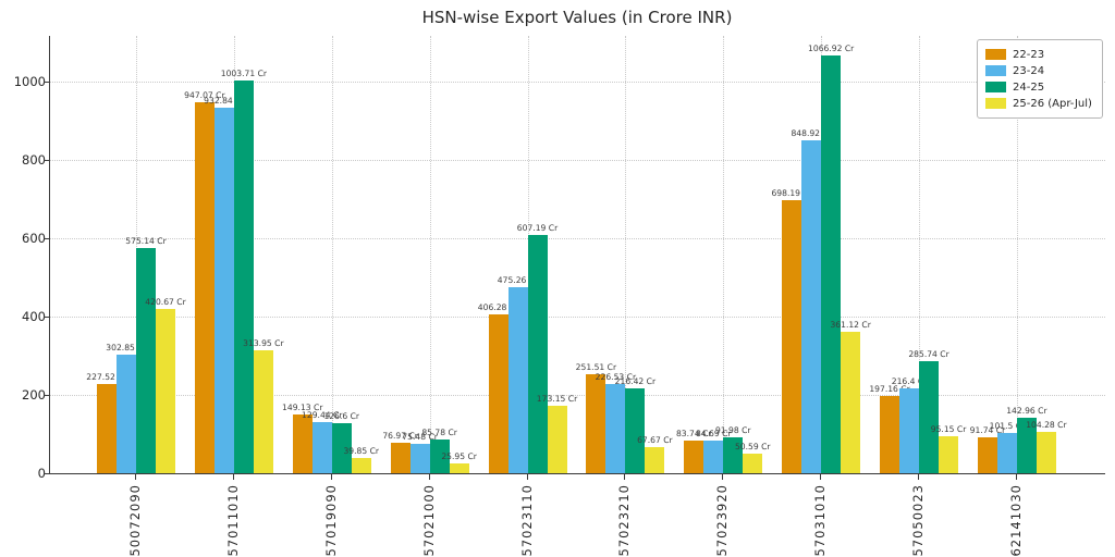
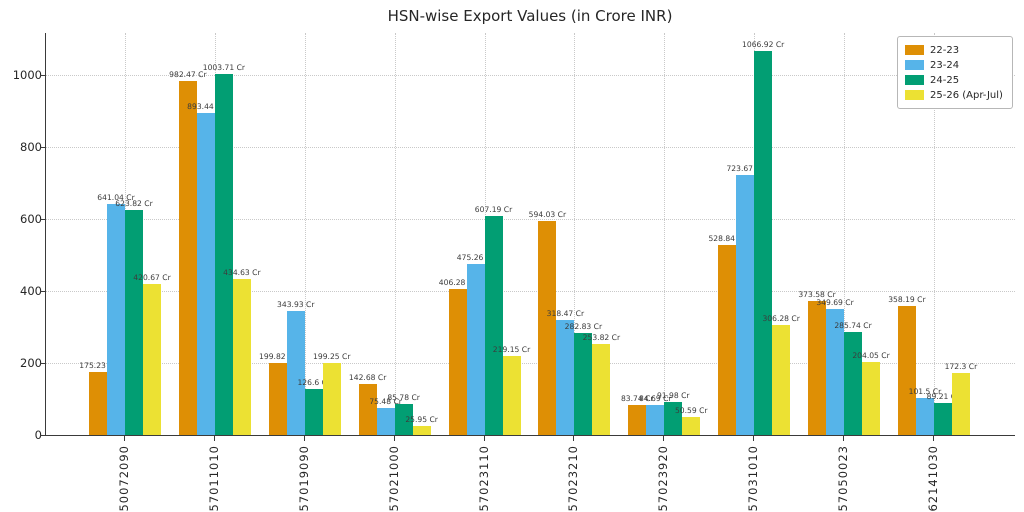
22-23/50072090: 227.52 -> 175.23
23-24/50072090: 302.85 -> 641.04
24-25/50072090: 575.14 -> 623.82
22-23/57011010: 947.07 -> 982.47
23-24/57011010: 932.84 -> 893.44
25-26 (Apr-Jul)/57011010: 313.95 -> 434.63
22-23/57019090: 149.13 -> 199.82
23-24/57019090: 129.44 -> 343.93
25-26 (Apr-Jul)/57019090: 39.85 -> 199.25
22-23/57021000: 76.97 -> 142.68
25-26 (Apr-Jul)/57023110: 173.15 -> 219.15
22-23/57023210: 251.51 -> 594.03
23-24/57023210: 226.53 -> 318.47
24-25/57023210: 216.42 -> 282.83
25-26 (Apr-Jul)/57023210: 67.67 -> 253.82
22-23/57031010: 698.19 -> 528.84
23-24/57031010: 848.92 -> 723.67
25-26 (Apr-Jul)/57031010: 361.12 -> 306.28
22-23/57050023: 197.16 -> 373.58
23-24/57050023: 216.4 -> 349.69
25-26 (Apr-Jul)/57050023: 95.15 -> 204.05
22-23/62141030: 91.74 -> 358.19
24-25/62141030: 142.96 -> 89.21
25-26 (Apr-Jul)/62141030: 104.28 -> 172.3
